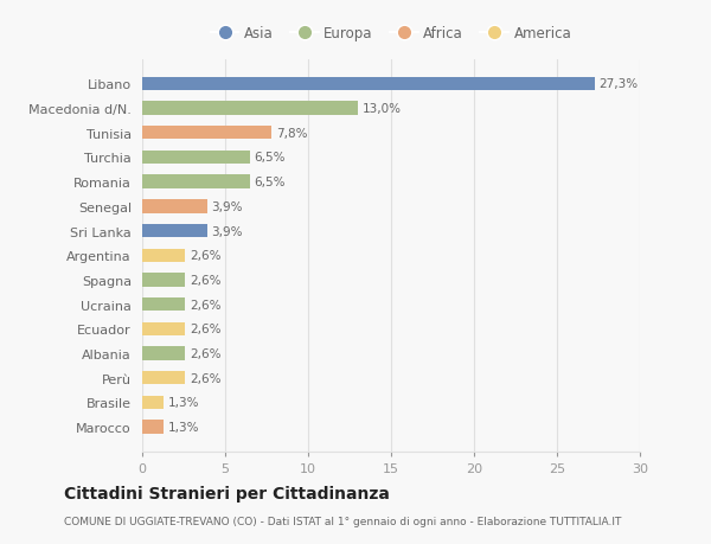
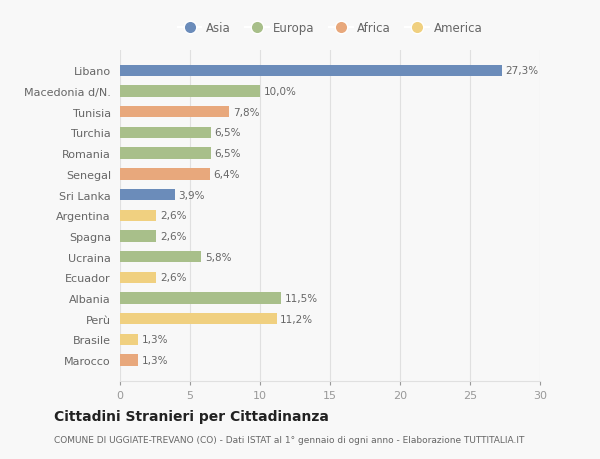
Macedonia d/N.: 13,0% -> 10,0%
Senegal: 3,9% -> 6,4%
Ucraina: 2,6% -> 5,8%
Albania: 2,6% -> 11,5%
Perù: 2,6% -> 11,2%
